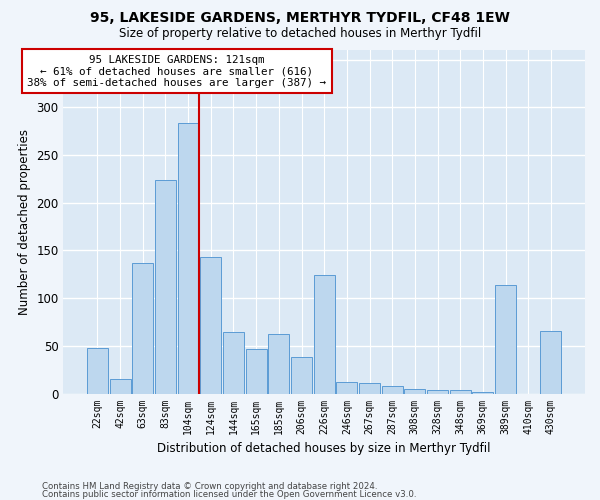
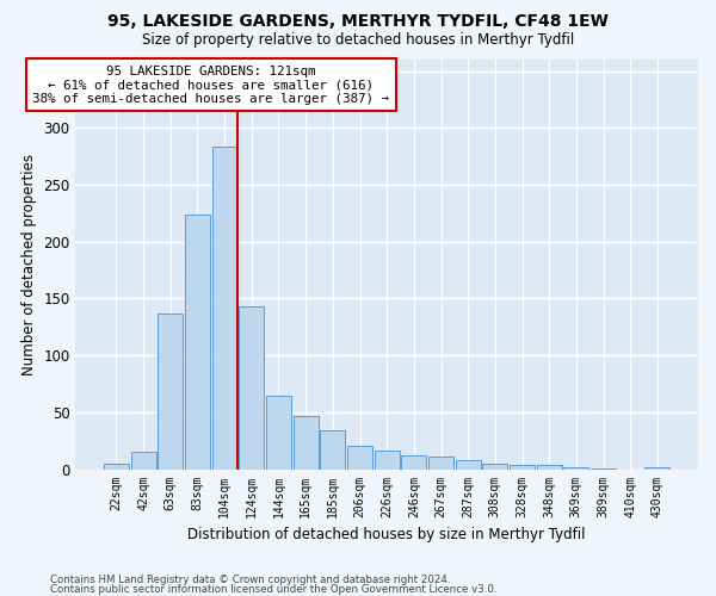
22sqm: 48 -> 5
185sqm: 62 -> 34
206sqm: 38 -> 20
226sqm: 124 -> 16
389sqm: 114 -> 1
430sqm: 66 -> 2
